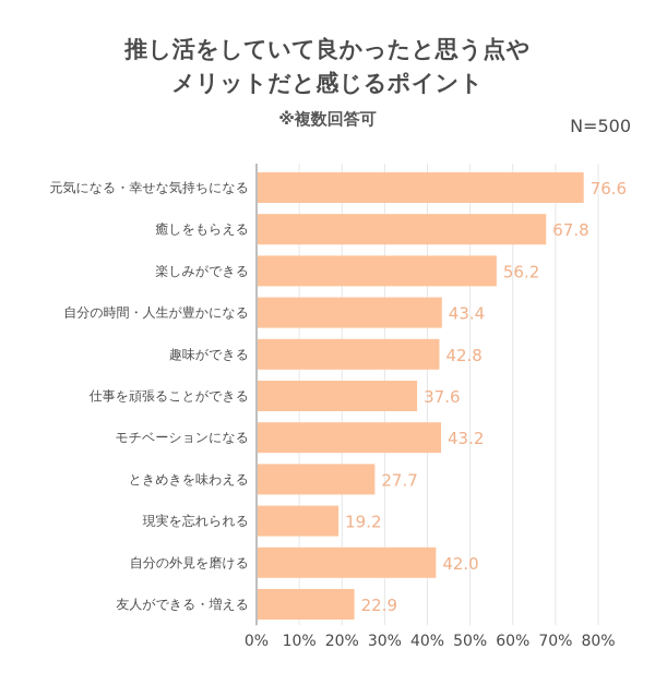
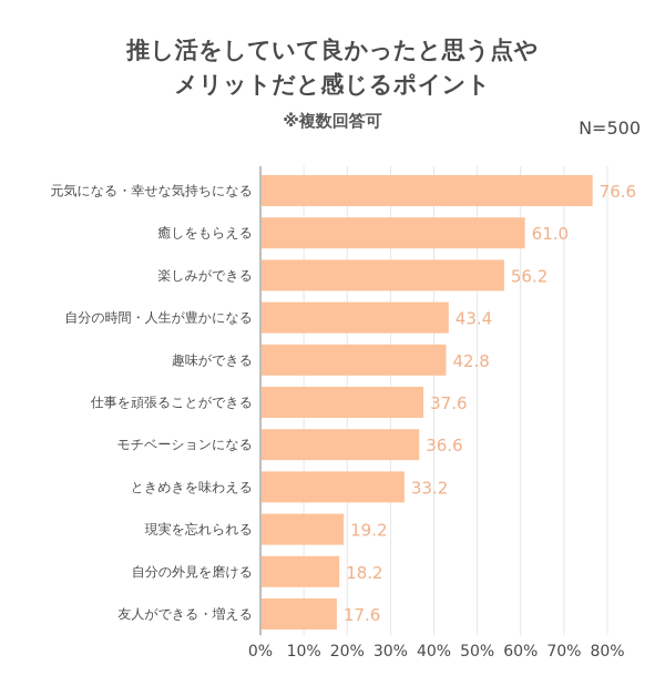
癒しをもらえる: 67.8 -> 61.0
モチベーションになる: 43.2 -> 36.6
ときめきを味わえる: 27.7 -> 33.2
自分の外見を磨ける: 42.0 -> 18.2
友人ができる・増える: 22.9 -> 17.6
